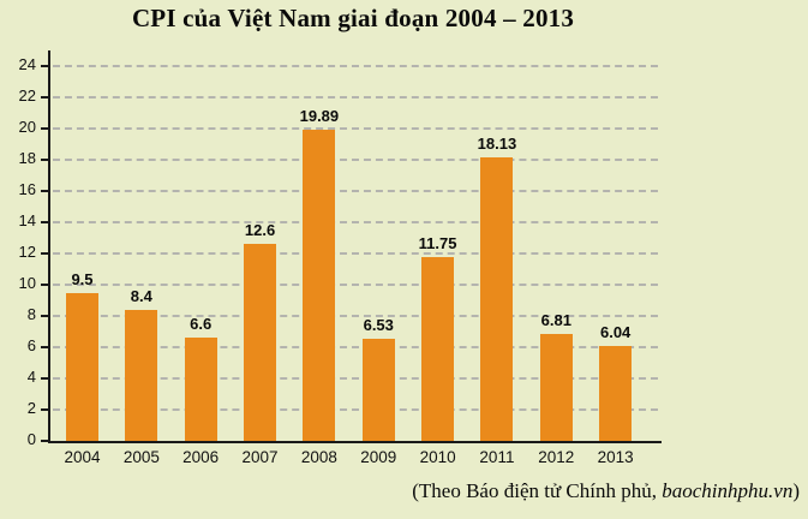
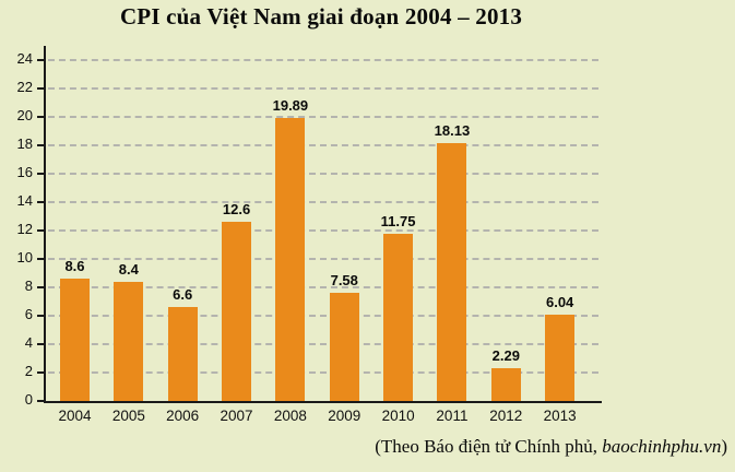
2004: 9.5 -> 8.6
2009: 6.53 -> 7.58
2012: 6.81 -> 2.29
